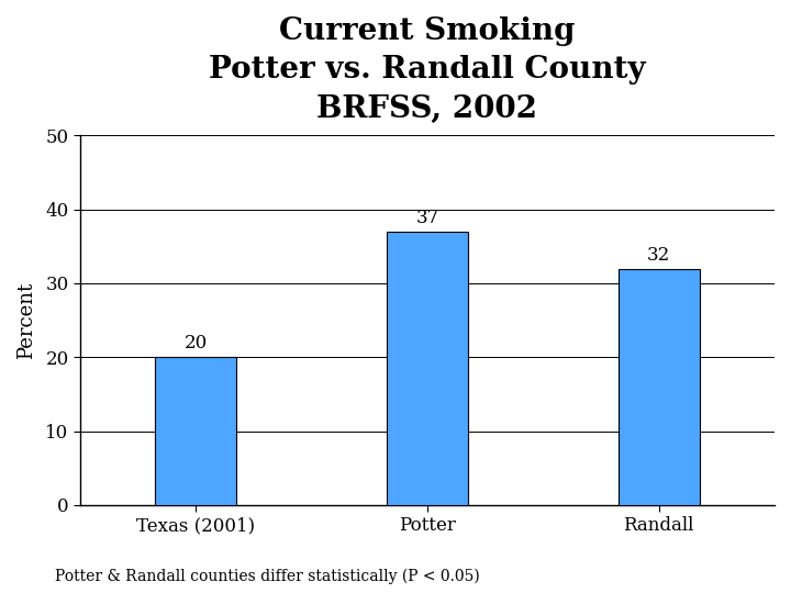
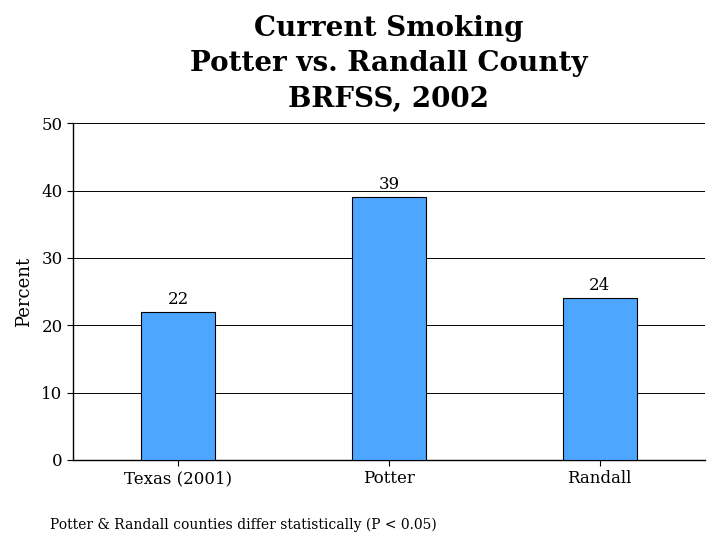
Texas (2001): 20 -> 22
Potter: 37 -> 39
Randall: 32 -> 24
